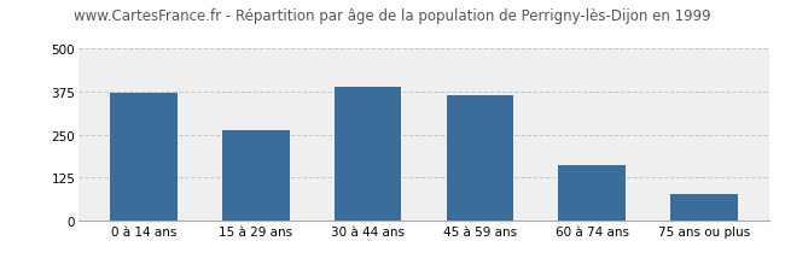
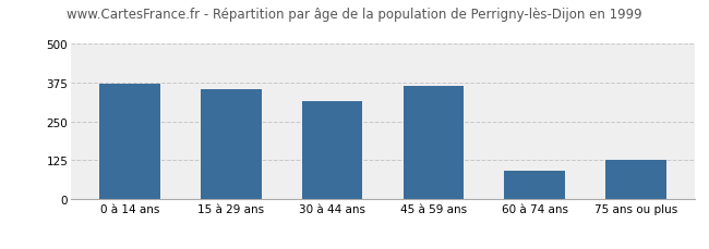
15 à 29 ans: 262 -> 355
30 à 44 ans: 390 -> 315
60 à 74 ans: 160 -> 90
75 ans ou plus: 78 -> 125
